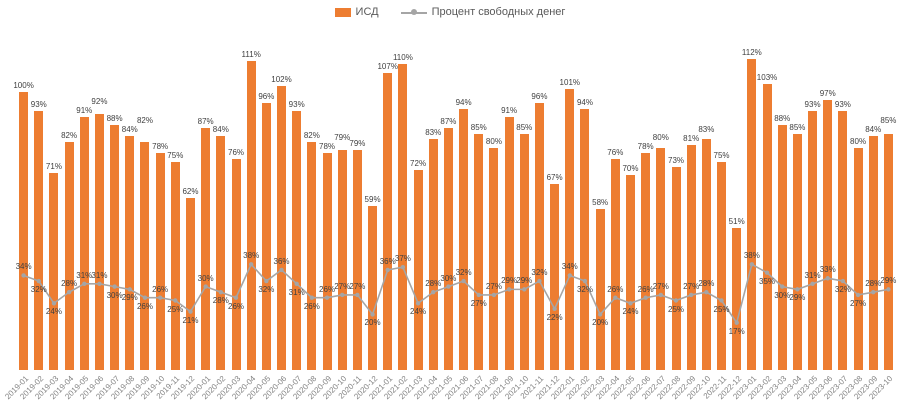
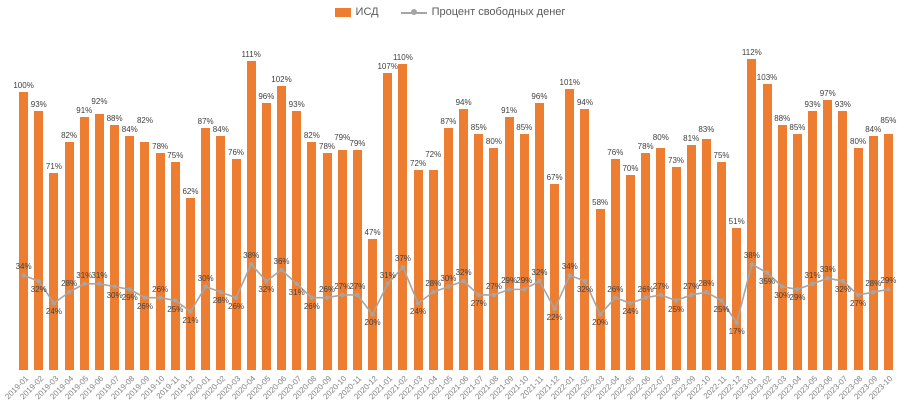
ИСД/2020-12: 59% -> 47%
Процент свободных денег/2021-01: 36% -> 31%
ИСД/2021-04: 83% -> 72%
